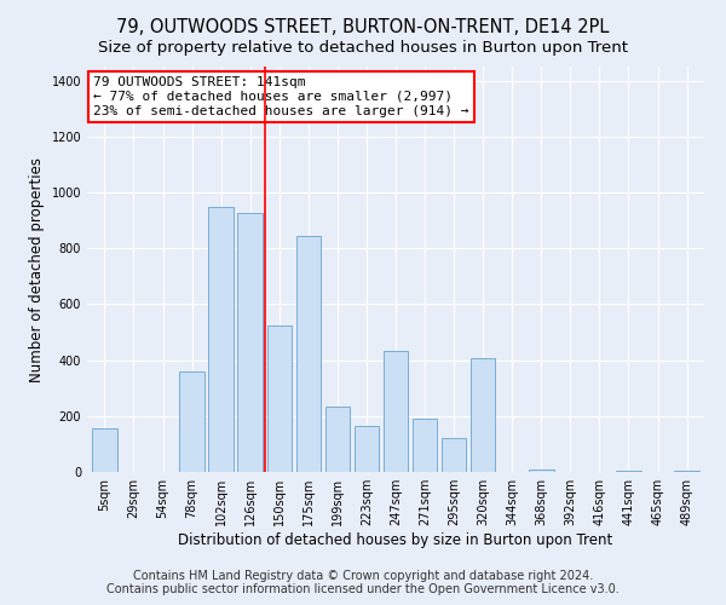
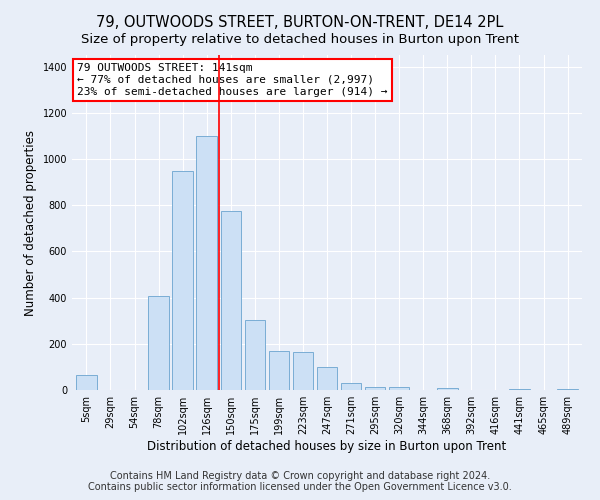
5sqm: 155 -> 65
78sqm: 360 -> 405
126sqm: 925 -> 1100
150sqm: 525 -> 775
175sqm: 845 -> 305
199sqm: 235 -> 170
247sqm: 435 -> 100
271sqm: 190 -> 30
295sqm: 120 -> 15
320sqm: 405 -> 15
